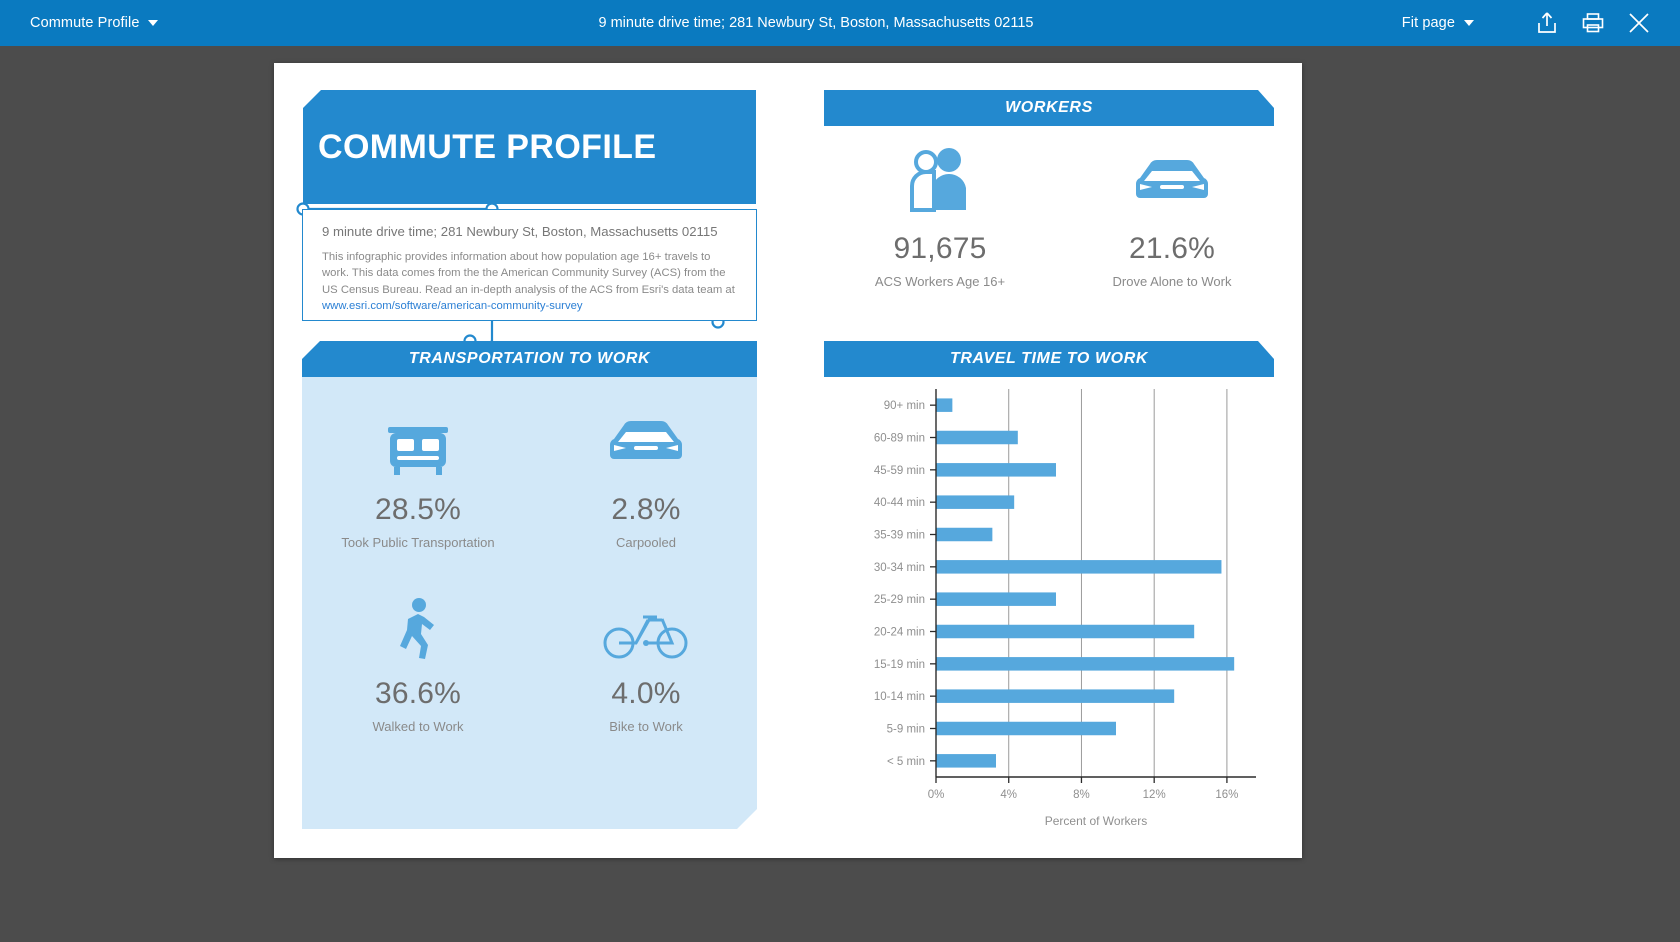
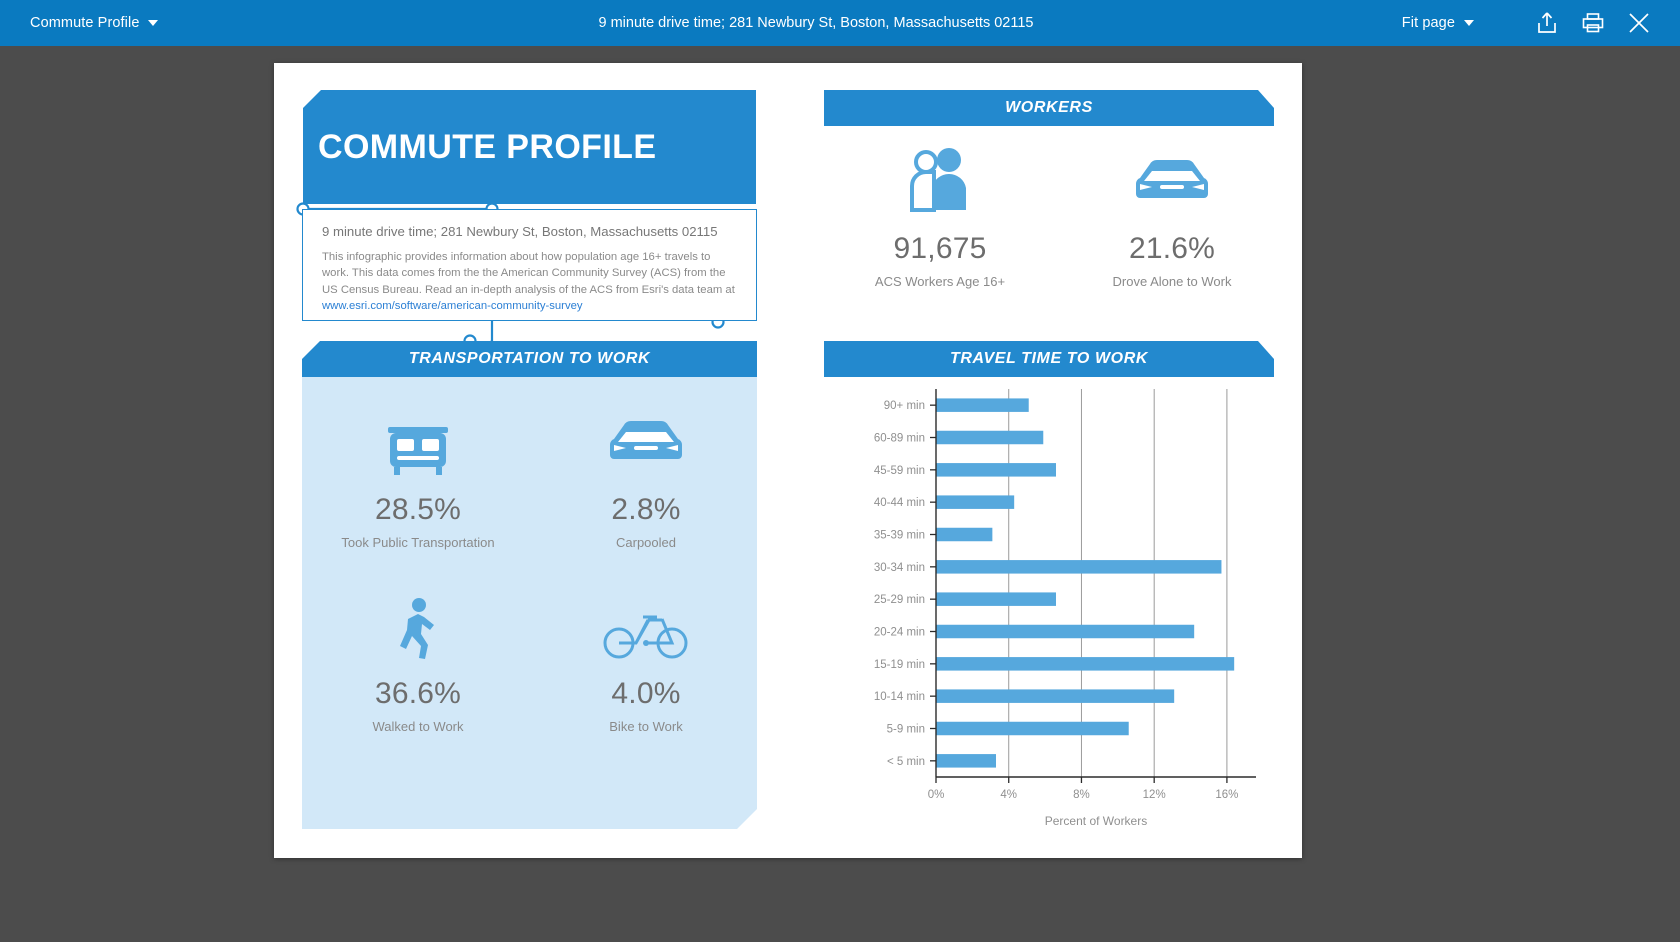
90+ min: 0.9% -> 5.1%
60-89 min: 4.5% -> 5.9%
5-9 min: 9.9% -> 10.6%
